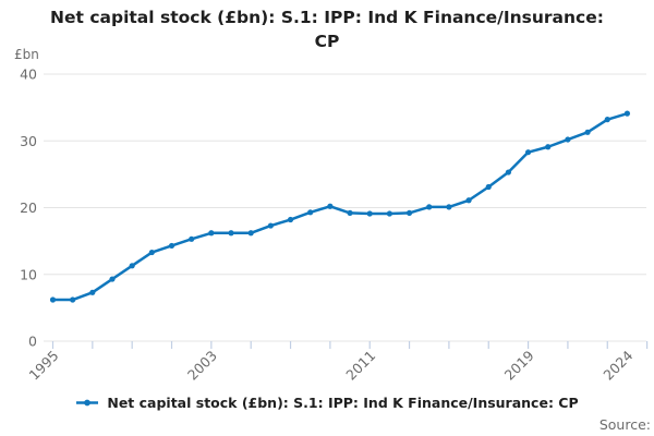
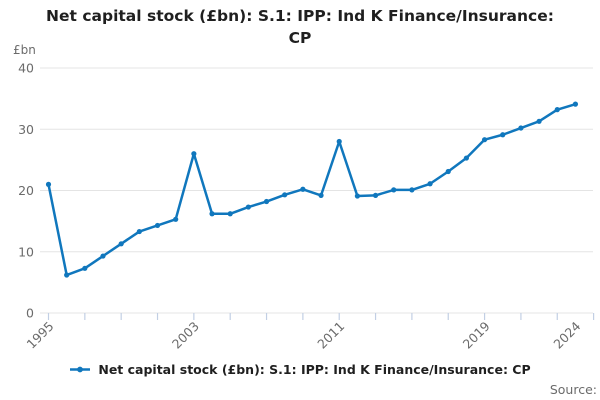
1995: 6 -> 21
2003: 16 -> 26
2011: 19 -> 28
